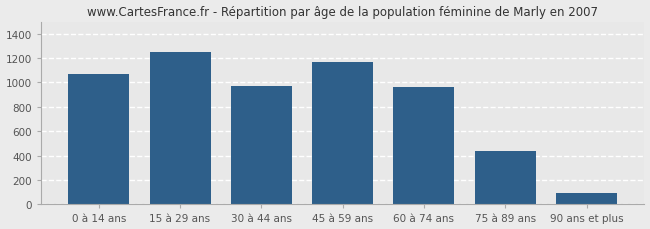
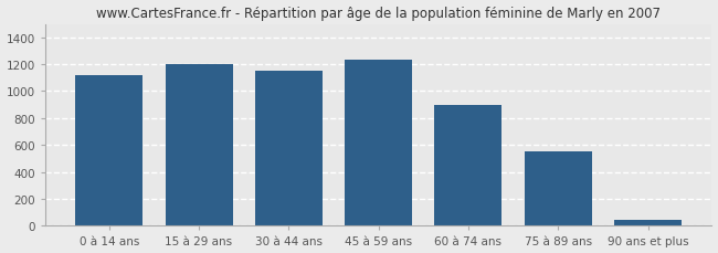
0 à 14 ans: 1070 -> 1120
15 à 29 ans: 1250 -> 1200
30 à 44 ans: 970 -> 1160
45 à 59 ans: 1170 -> 1240
60 à 74 ans: 960 -> 900
75 à 89 ans: 440 -> 560
90 ans et plus: 90 -> 40
